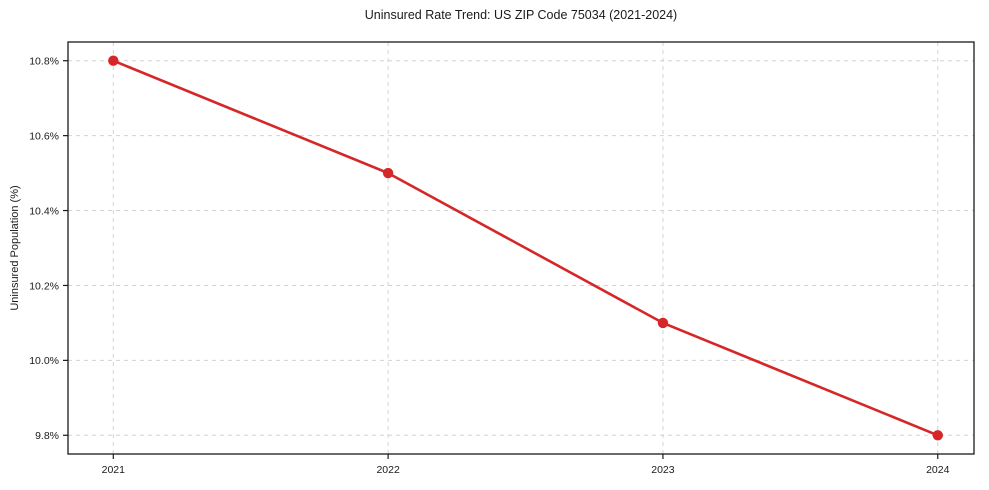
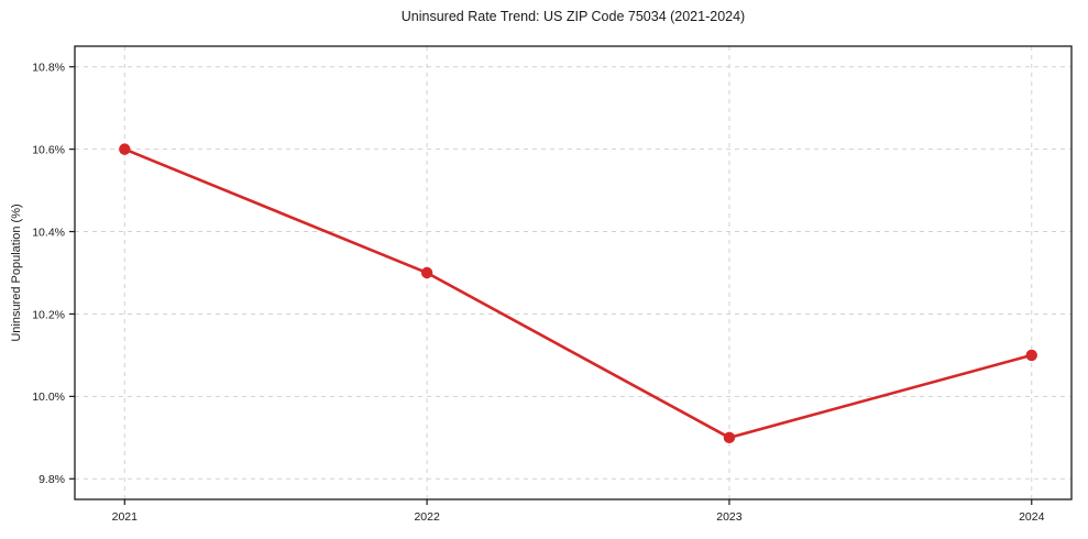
2021: 10.8% -> 10.6%
2022: 10.5% -> 10.3%
2023: 10.1% -> 9.9%
2024: 9.8% -> 10.1%
